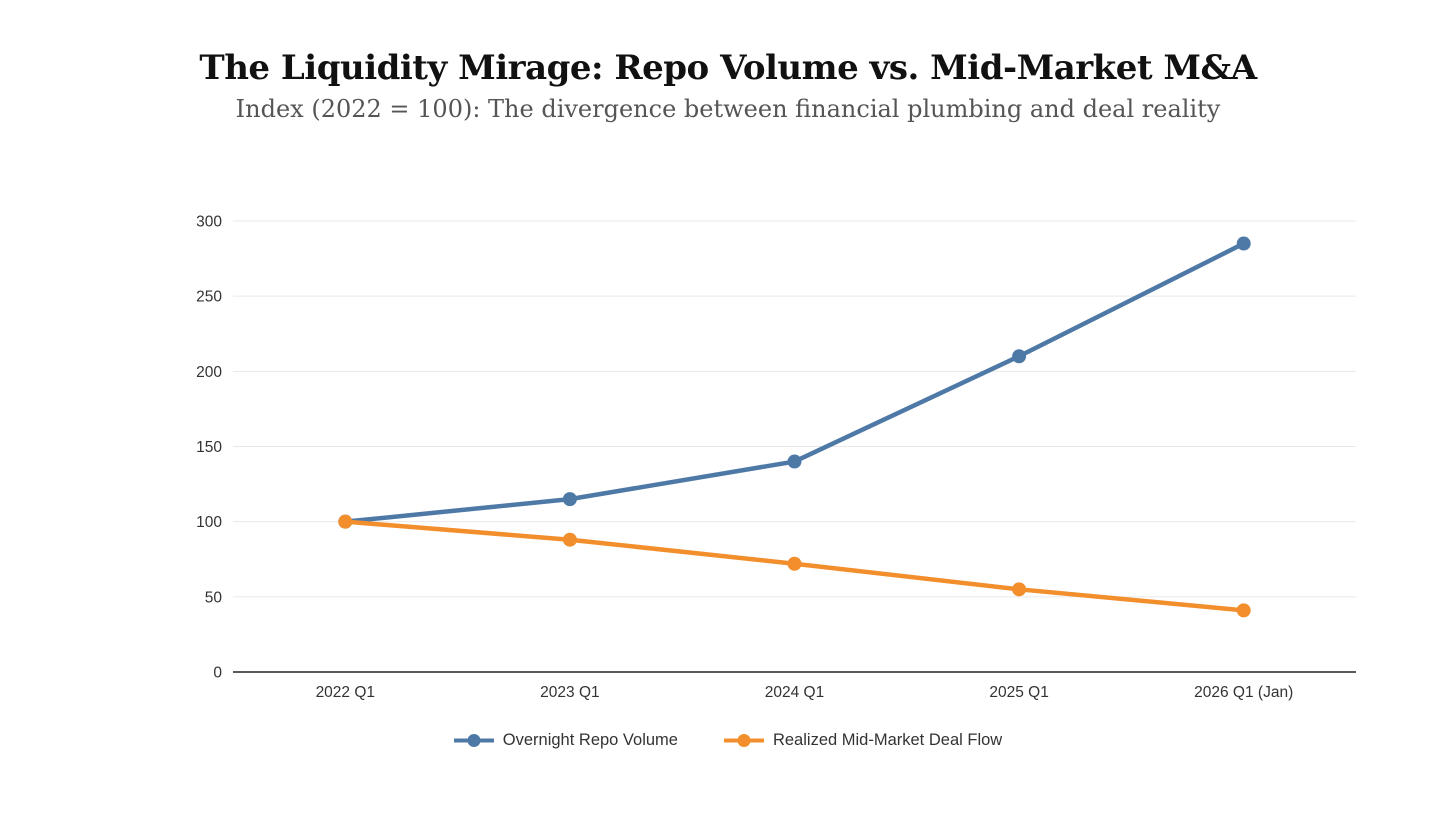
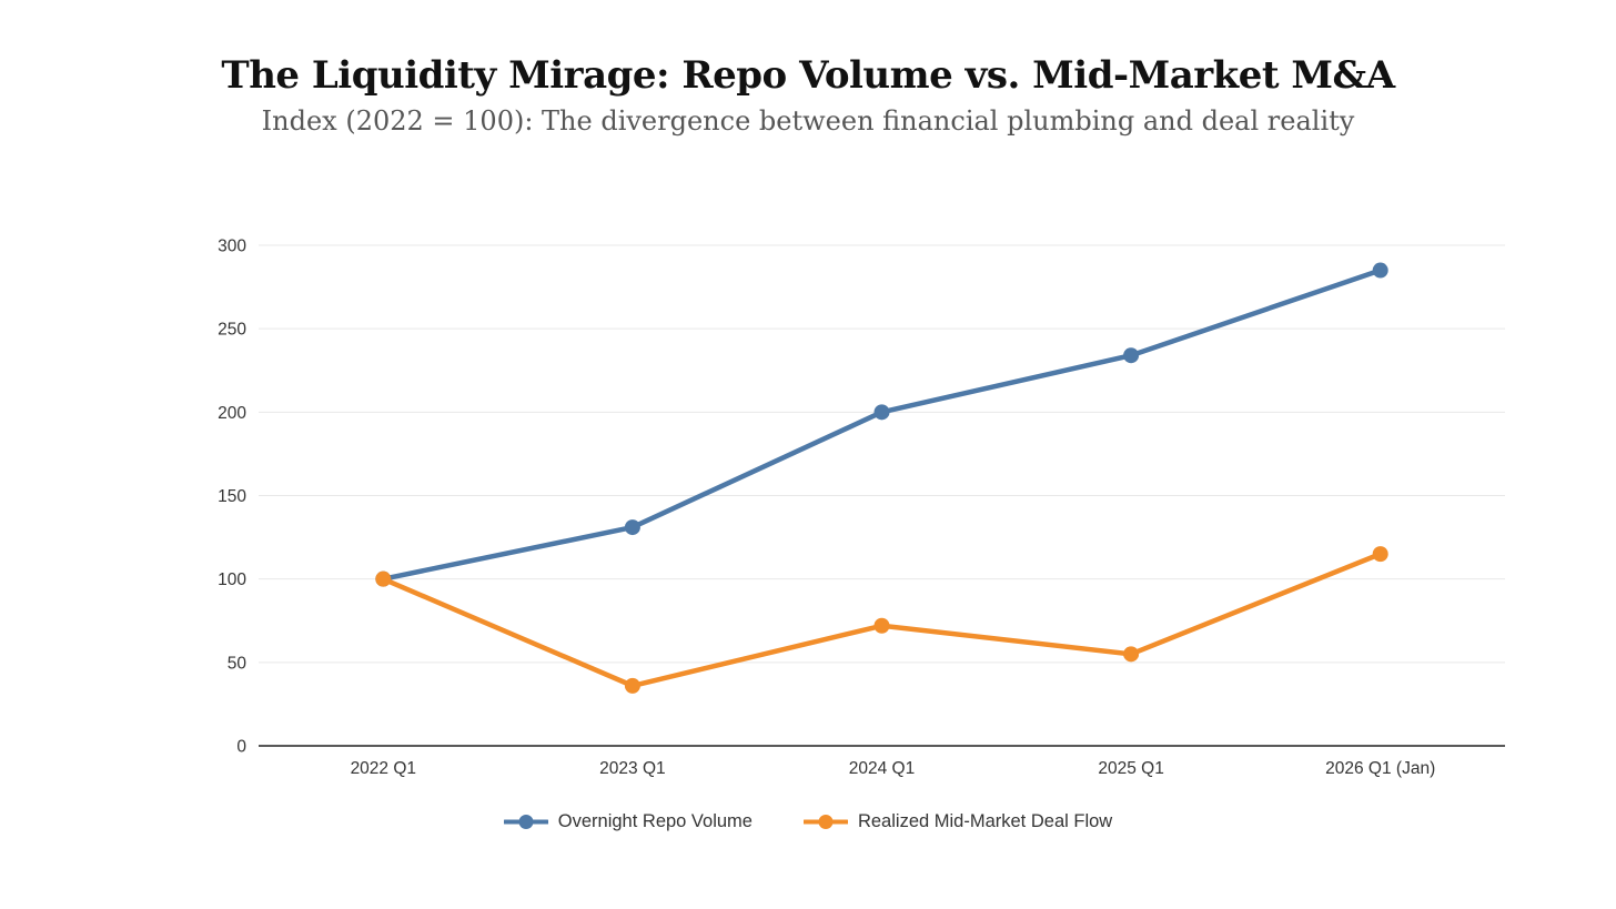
Overnight Repo Volume/2023 Q1: 115 -> 131
Realized Mid-Market Deal Flow/2023 Q1: 88 -> 36
Overnight Repo Volume/2024 Q1: 140 -> 200
Overnight Repo Volume/2025 Q1: 210 -> 234
Realized Mid-Market Deal Flow/2026 Q1 (Jan): 41 -> 115
